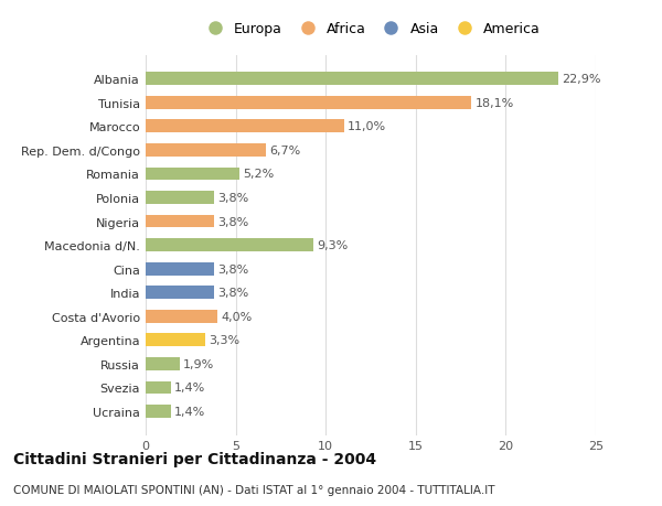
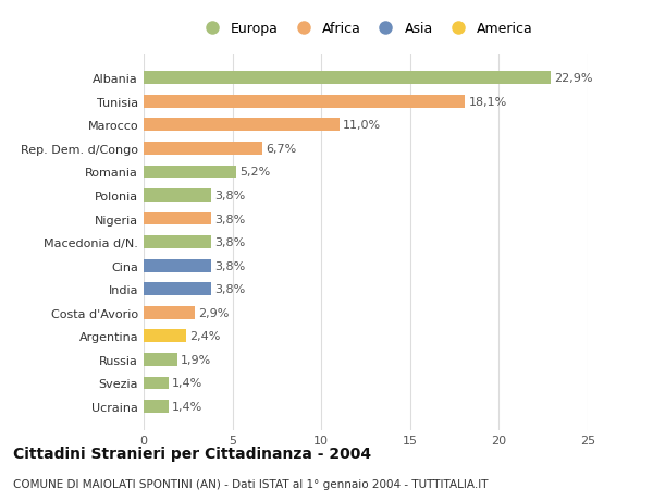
Macedonia d/N.: 9,3% -> 3,8%
Costa d'Avorio: 4,0% -> 2,9%
Argentina: 3,3% -> 2,4%
